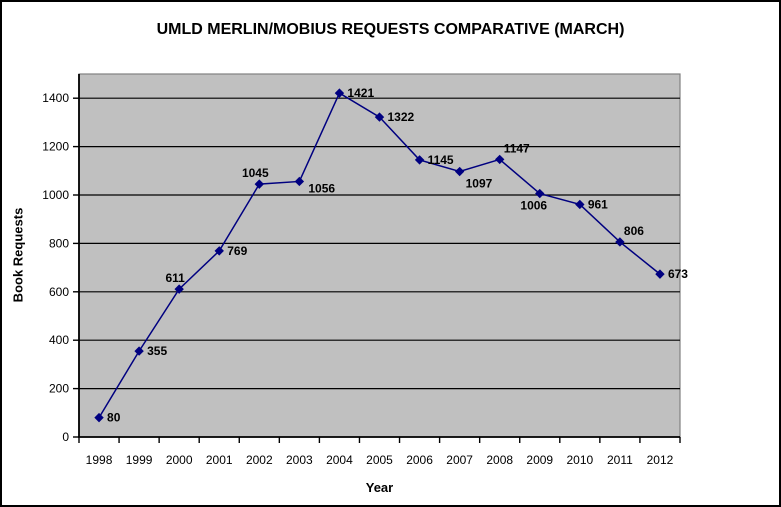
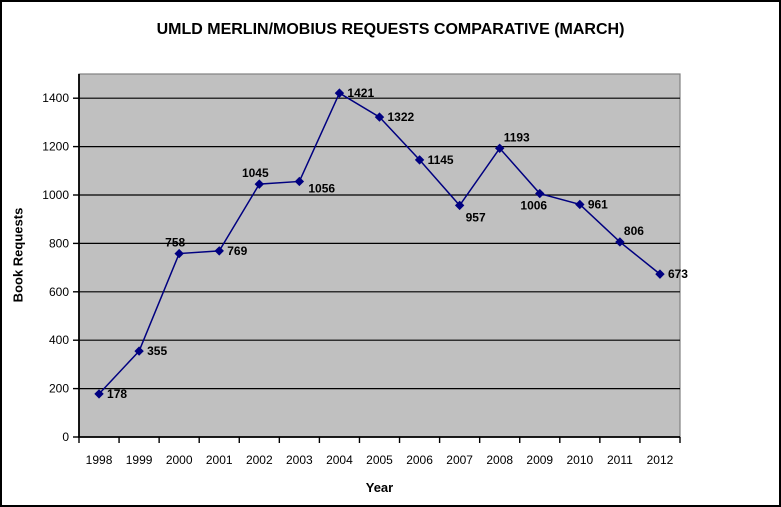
1998: 80 -> 178
2000: 611 -> 758
2007: 1097 -> 957
2008: 1147 -> 1193
